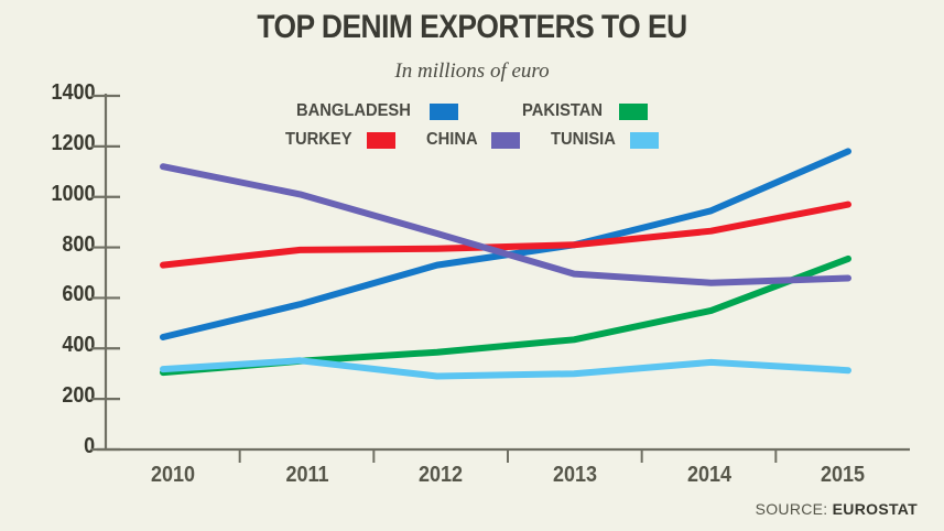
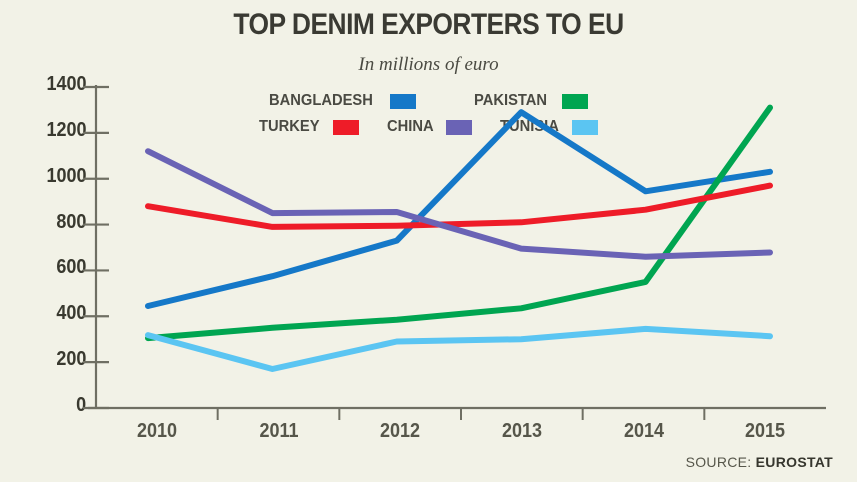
TURKEY/2010: 730 -> 880
CHINA/2011: 1010 -> 850
TUNISIA/2011: 350 -> 170
BANGLADESH/2013: 810 -> 1290
BANGLADESH/2015: 1180 -> 1030
PAKISTAN/2015: 760 -> 1310
